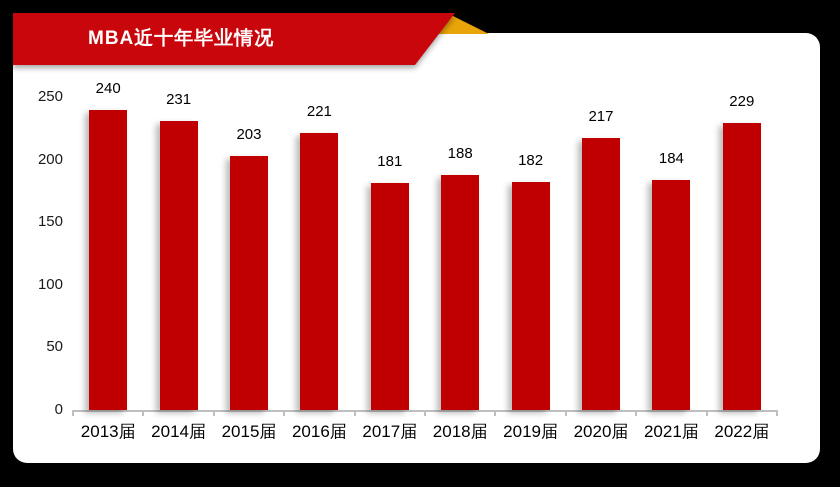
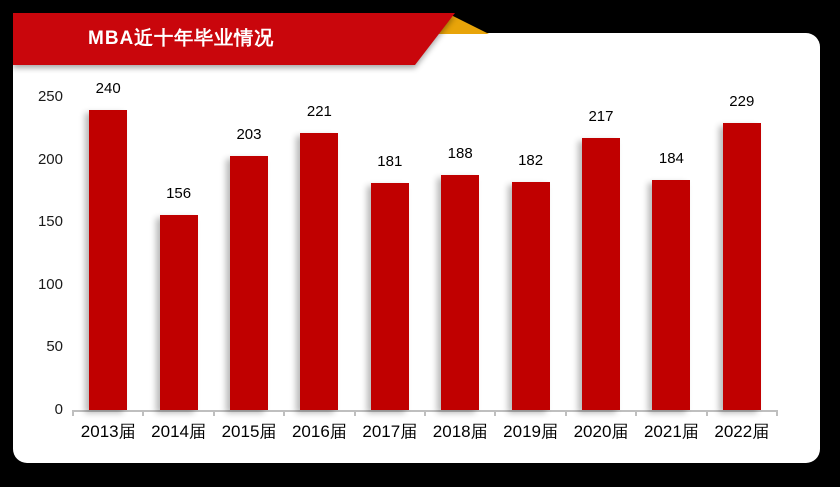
2014届: 231 -> 156
